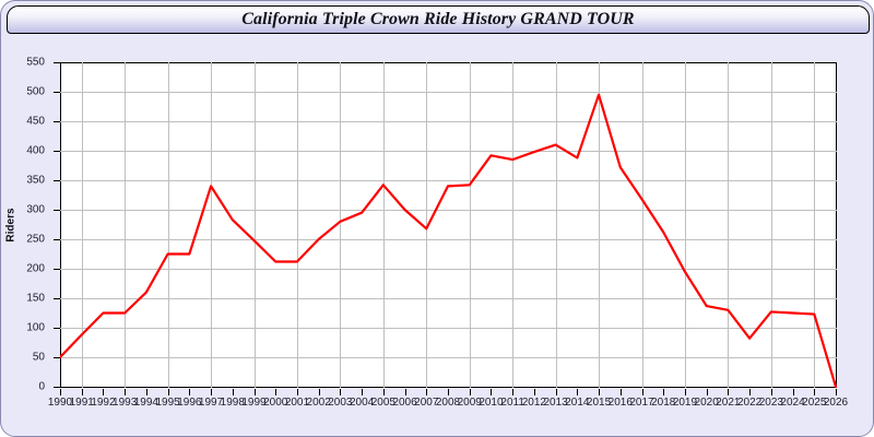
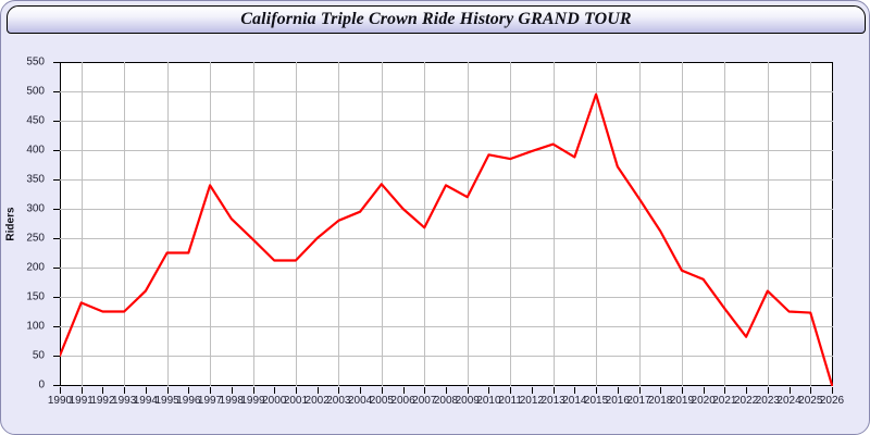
1991: 90 -> 140
2009: 340 -> 320
2020: 140 -> 180
2023: 130 -> 160
